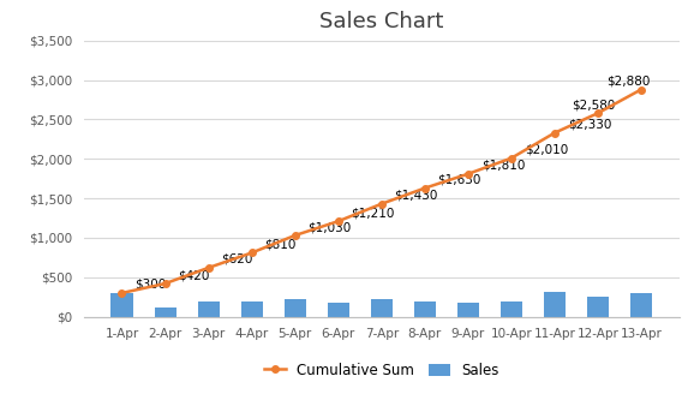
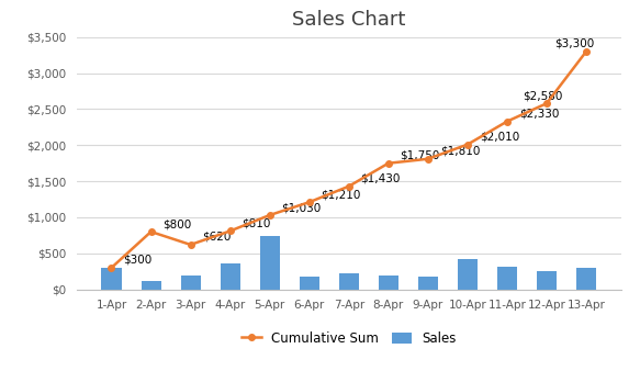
Cumulative Sum/2-Apr: $420 -> $800
Sales/4-Apr: $190 -> $360
Sales/5-Apr: $220 -> $740
Cumulative Sum/8-Apr: $1,630 -> $1,750
Sales/10-Apr: $200 -> $420
Cumulative Sum/13-Apr: $2,880 -> $3,300
